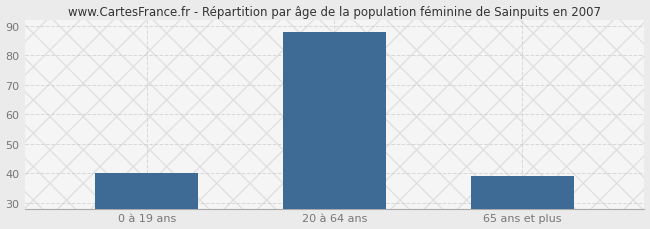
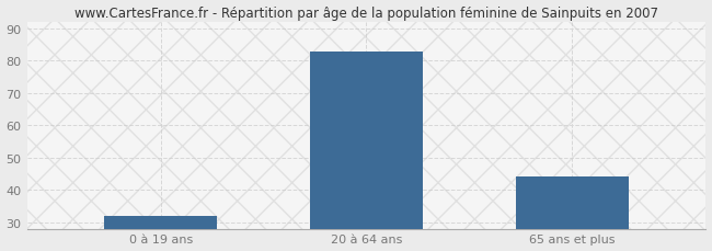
0 à 19 ans: 40 -> 32
20 à 64 ans: 88 -> 83
65 ans et plus: 39 -> 44
